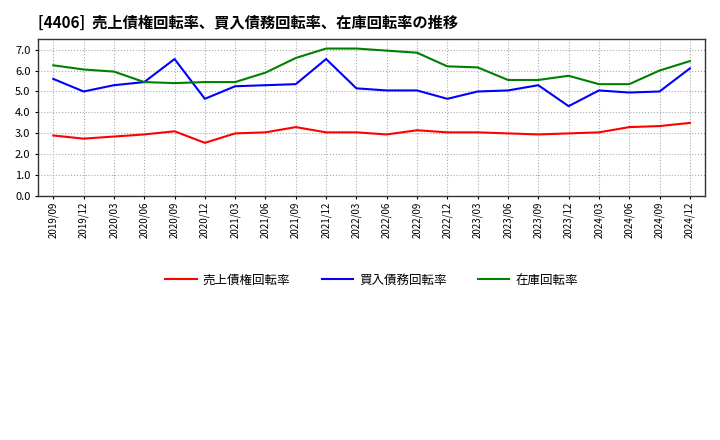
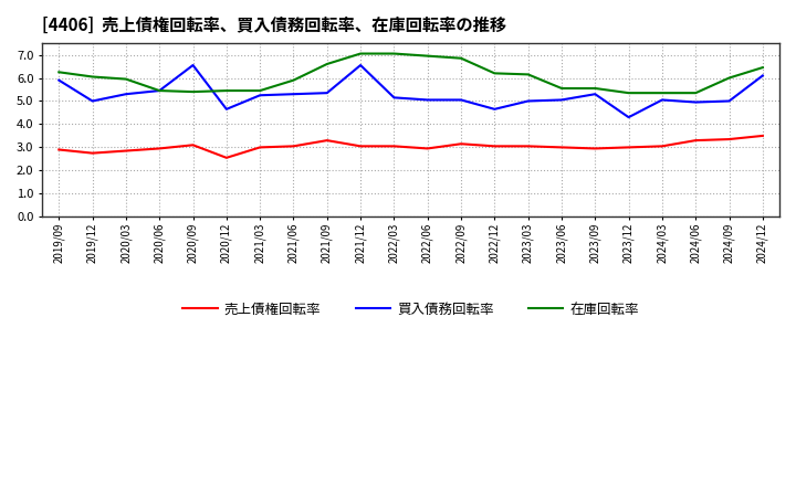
買入債務回転率/2019/09: 5.60 -> 5.90
在庫回転率/2023/12: 5.75 -> 5.35
